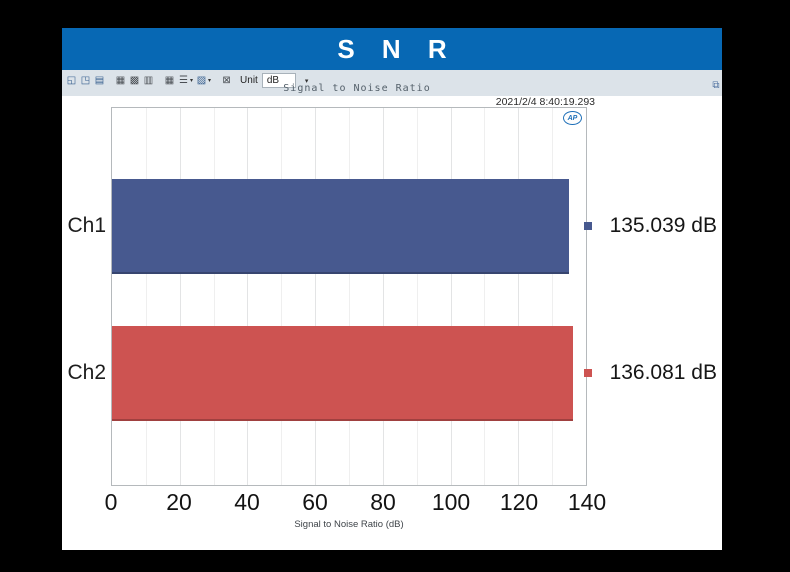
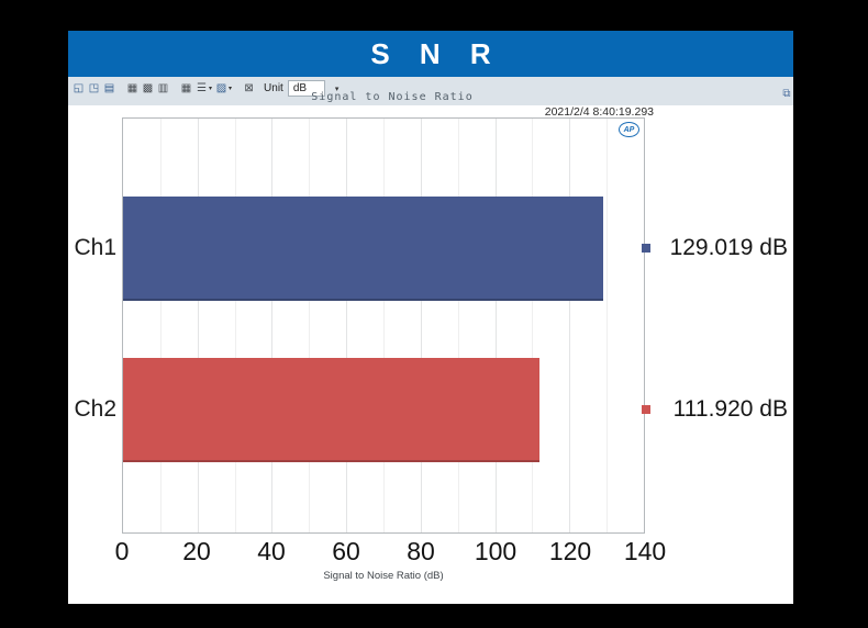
Ch1: 135.039 -> 129.019
Ch2: 136.081 -> 111.920
